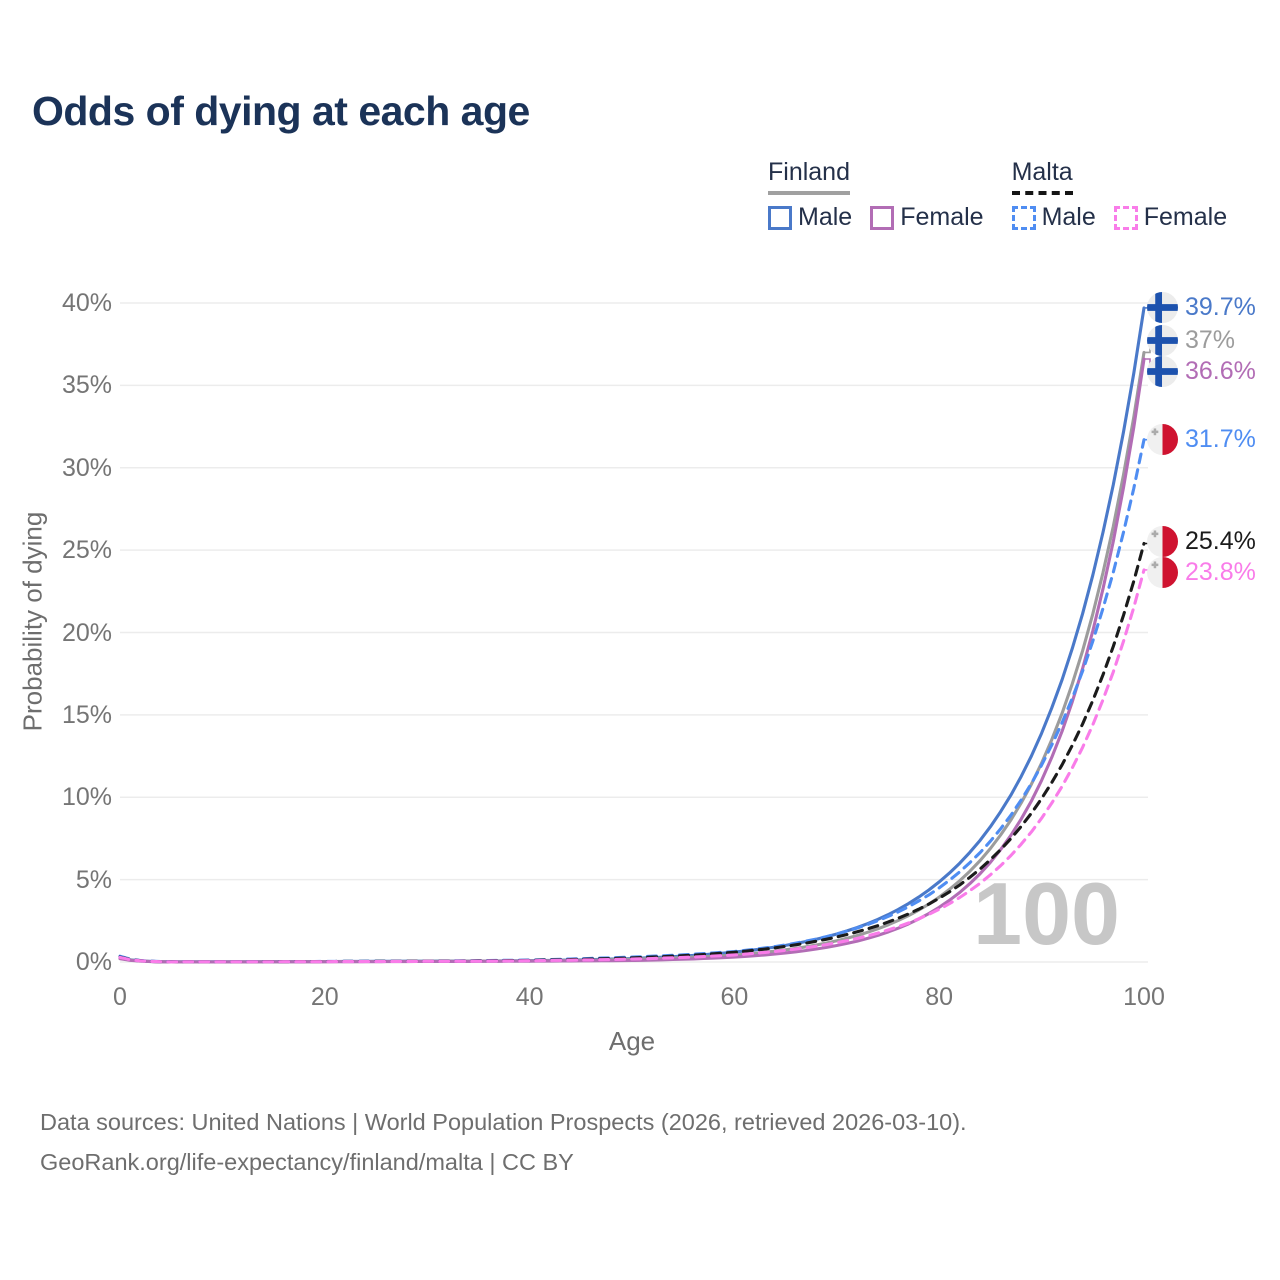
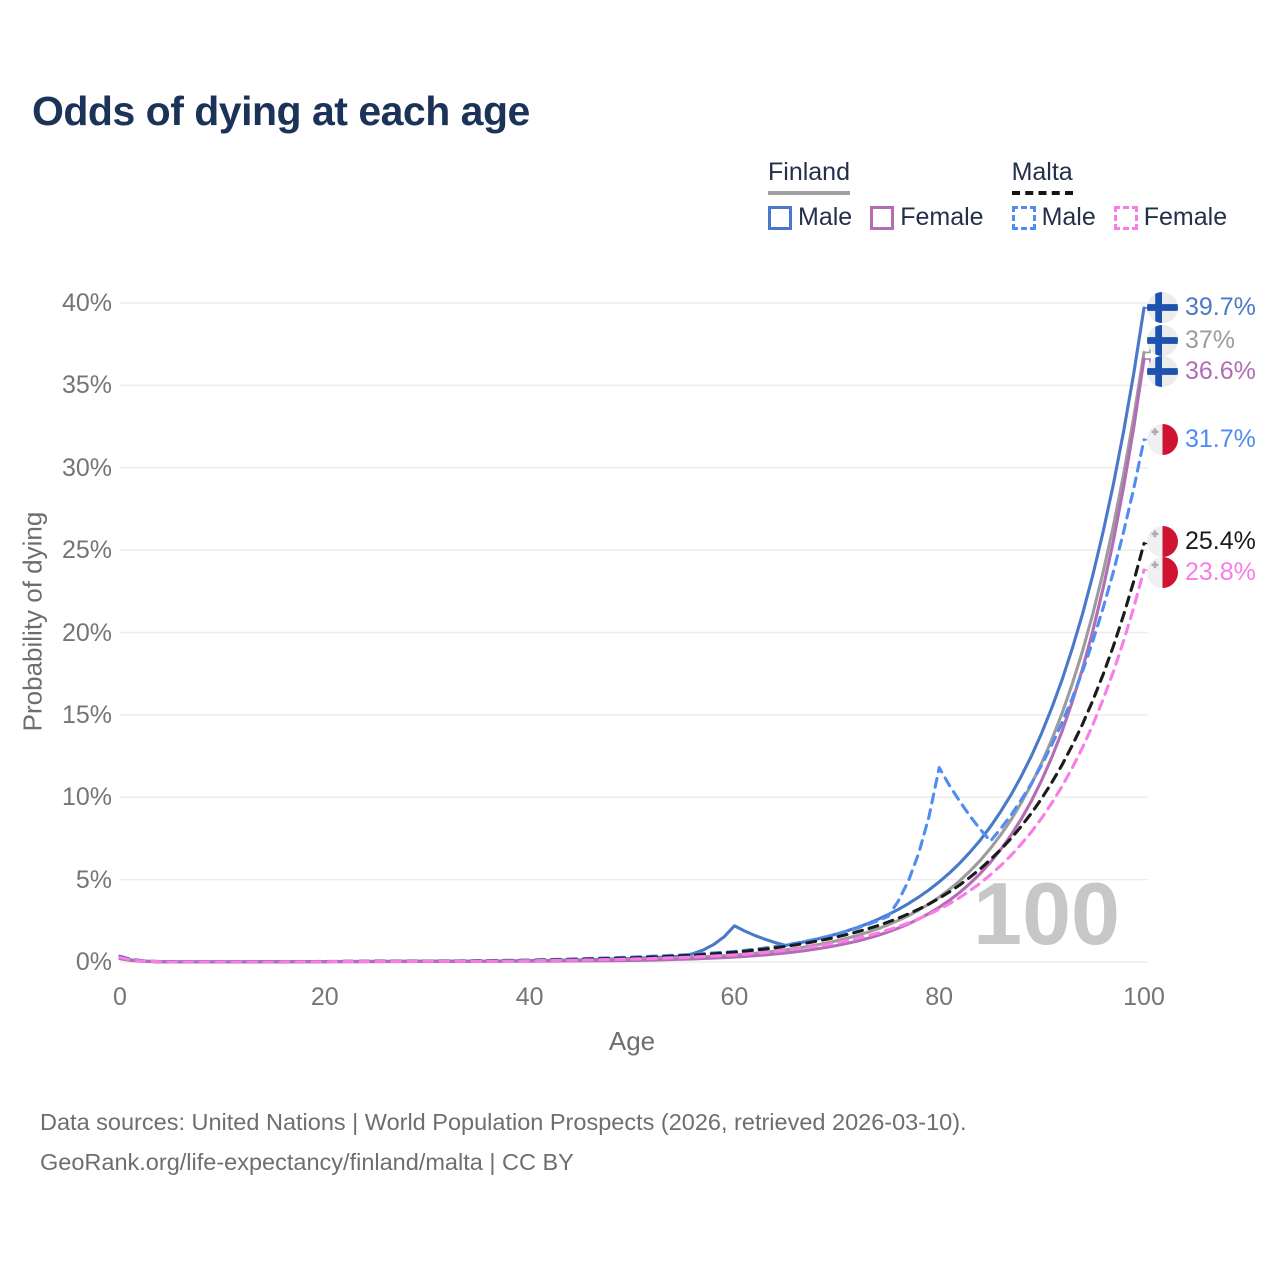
Finland Male/60: 0.6% -> 2.2%
Malta Male/80: 4.5% -> 11.8%
